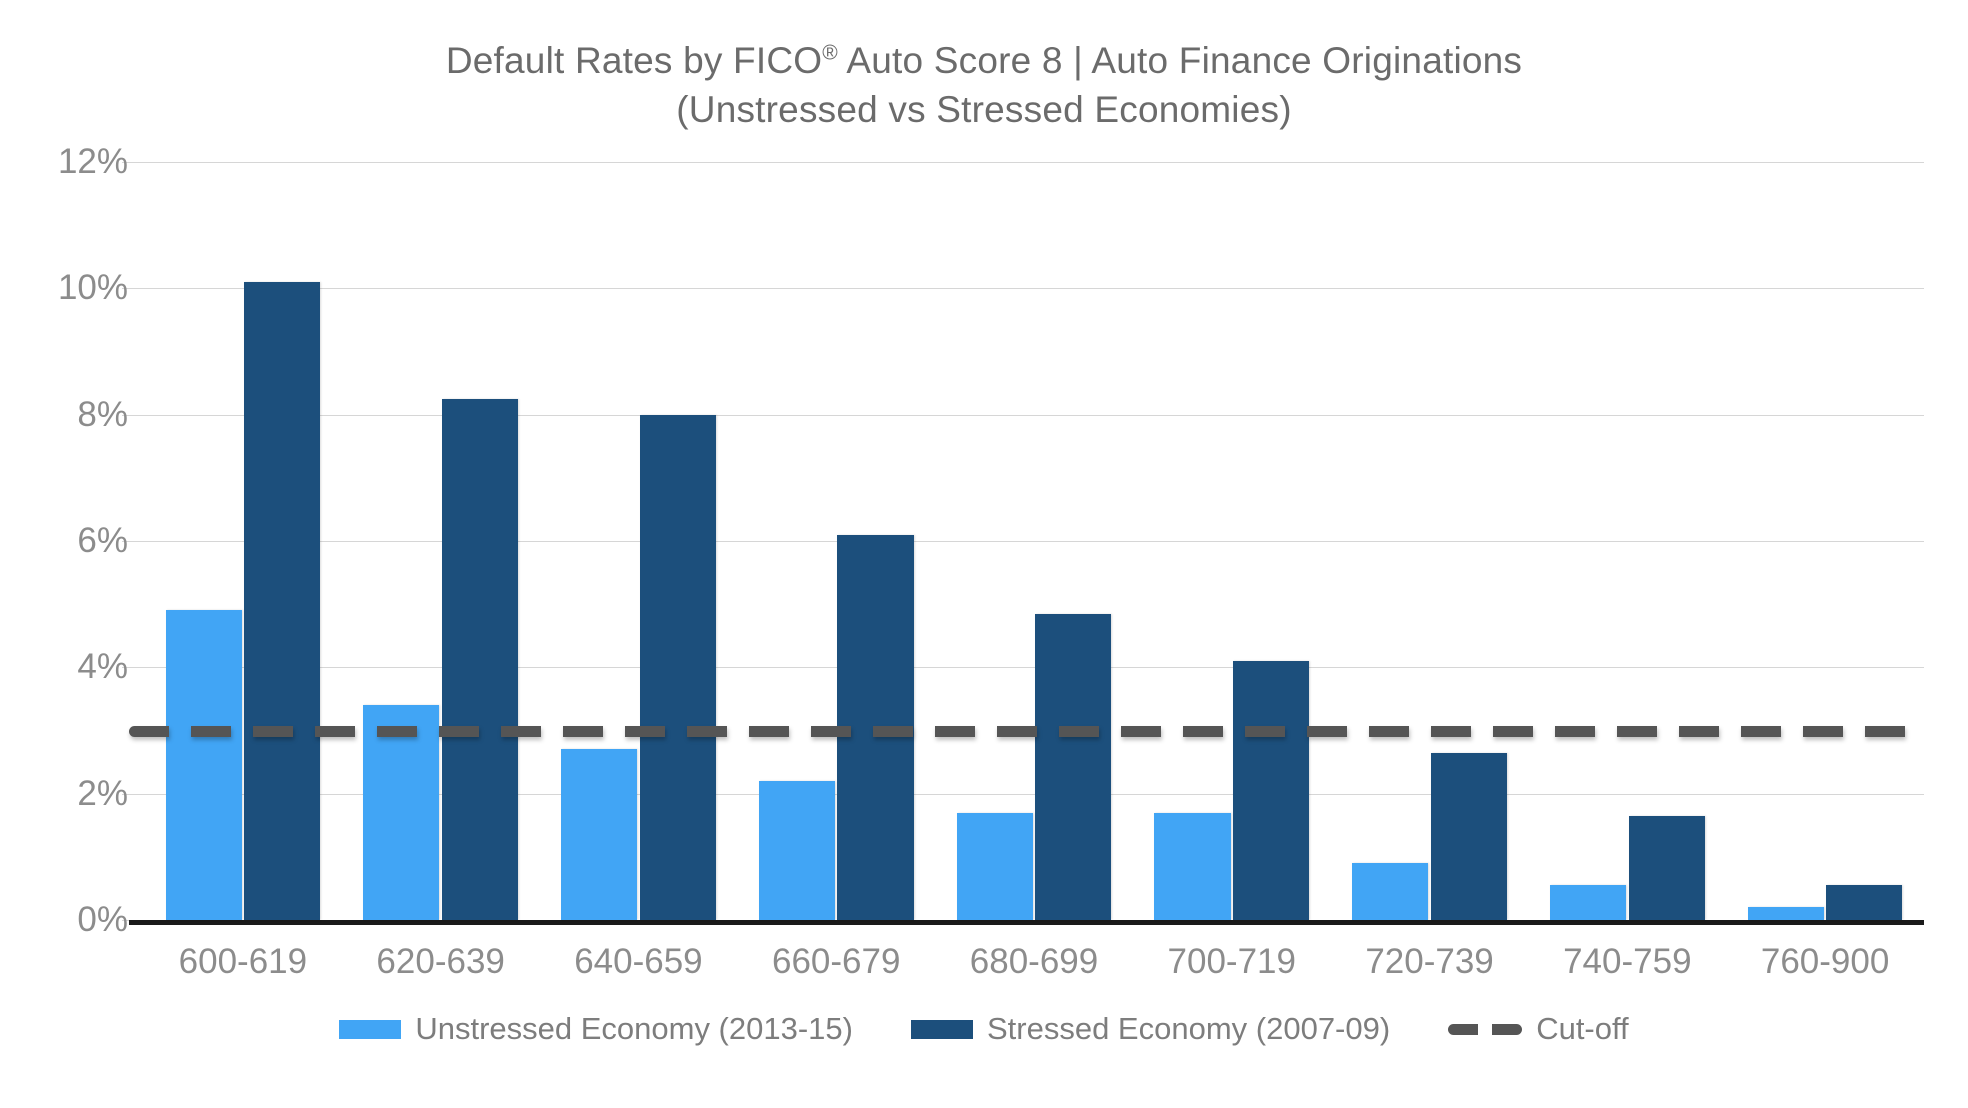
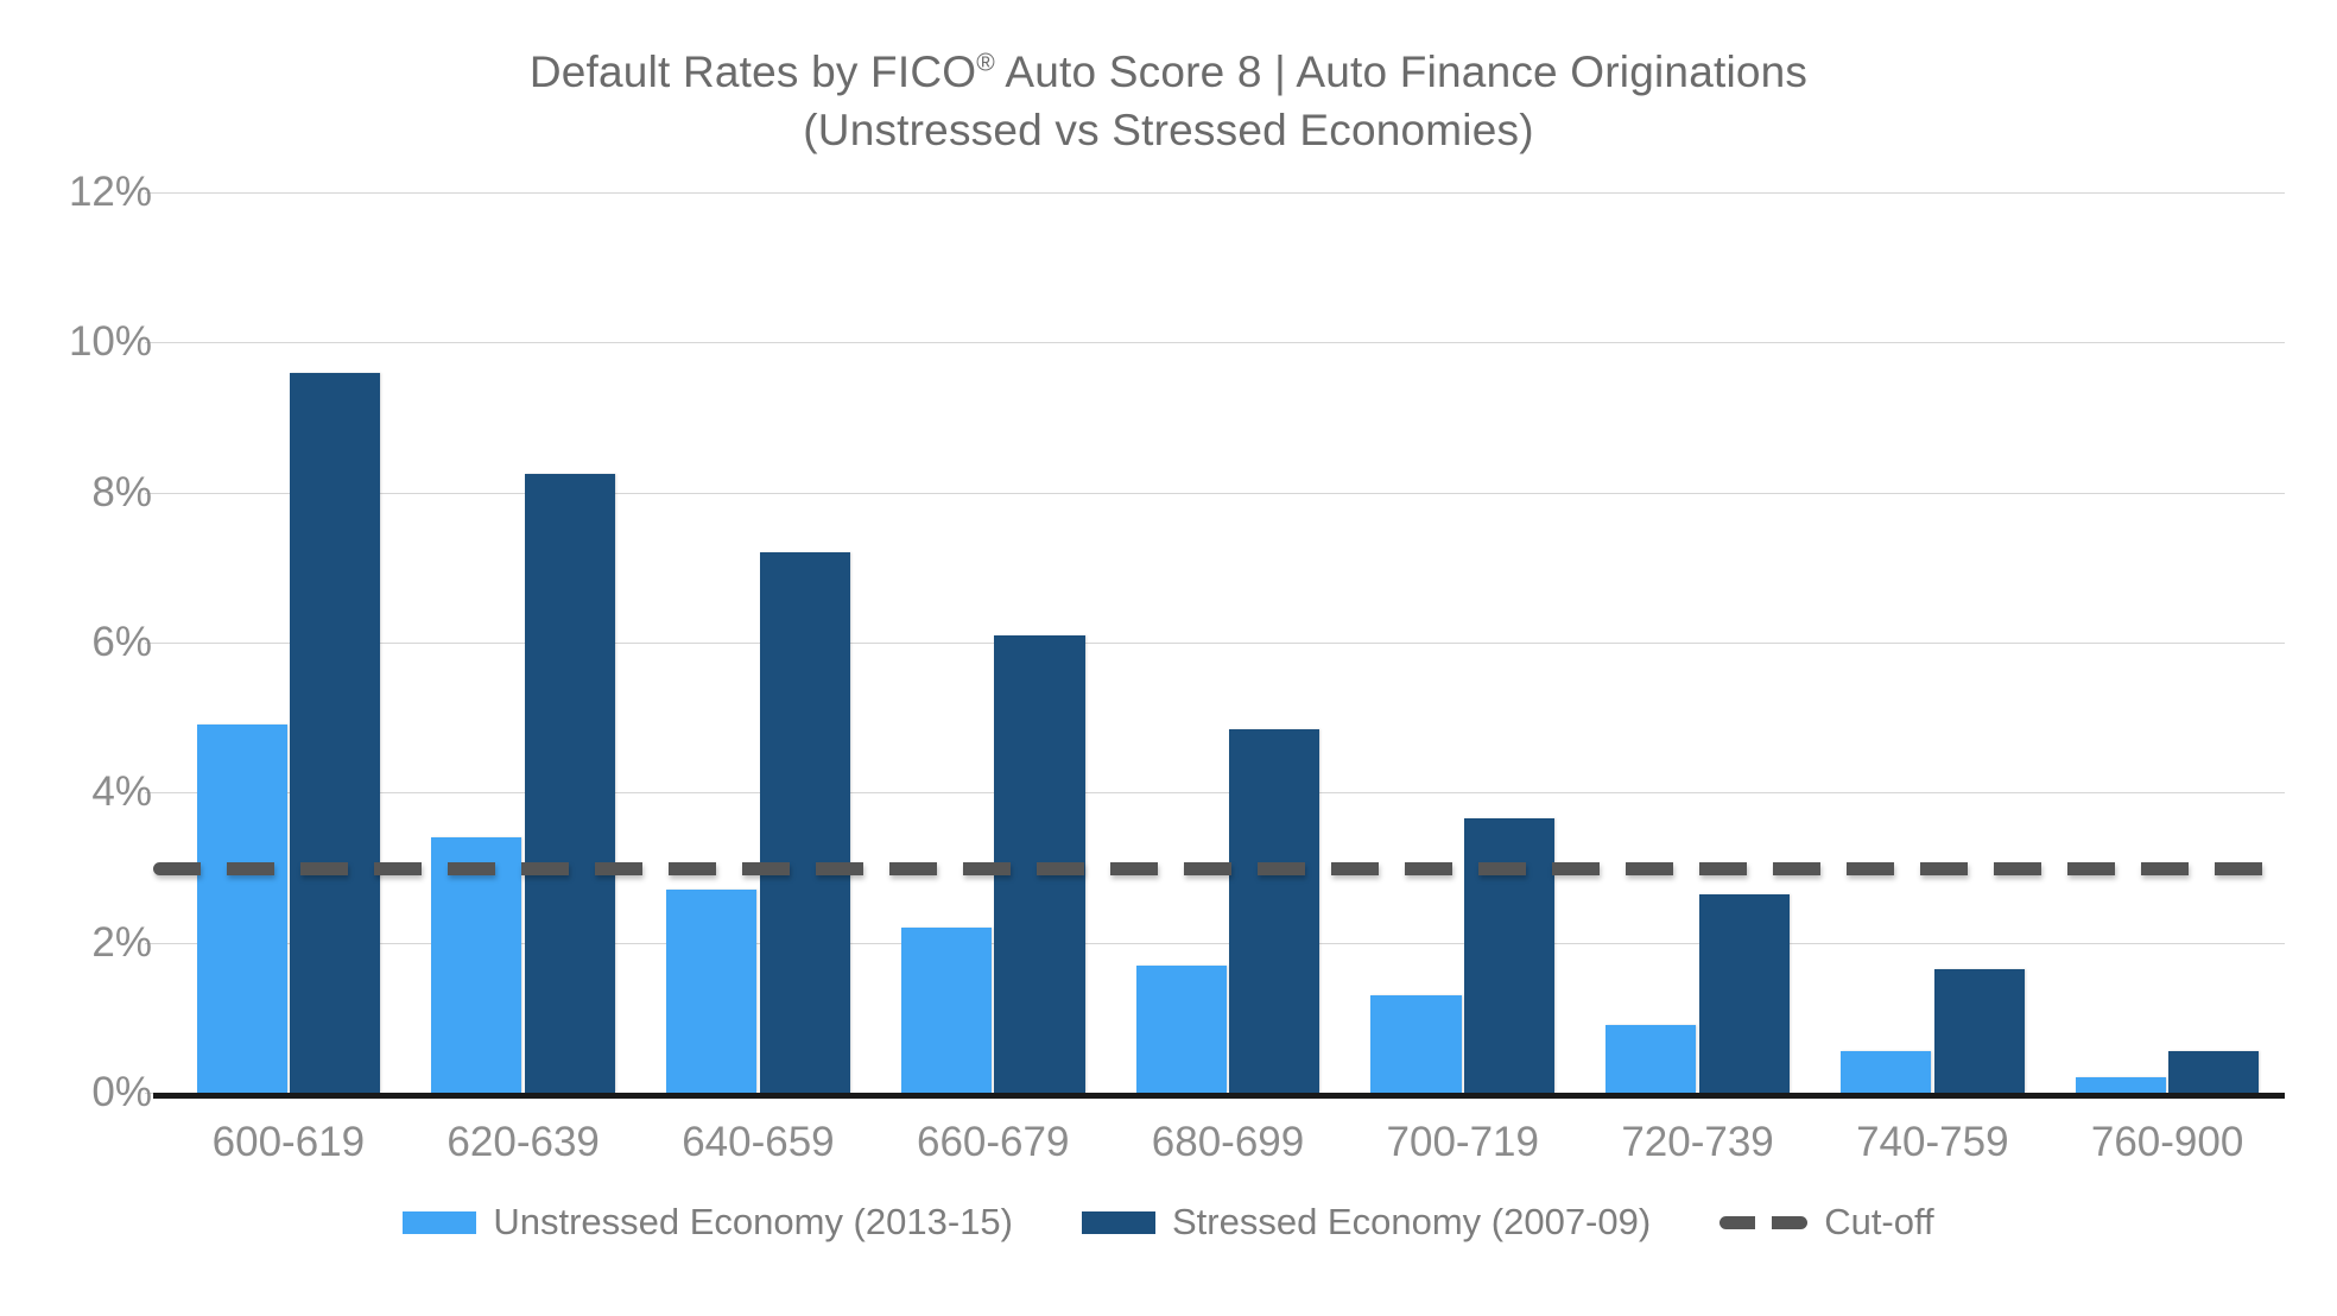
Stressed Economy (2007-09)/600-619: 10.1% -> 9.6%
Stressed Economy (2007-09)/640-659: 8.0% -> 7.2%
Unstressed Economy (2013-15)/700-719: 1.7% -> 1.3%
Stressed Economy (2007-09)/700-719: 4.1% -> 3.6%
